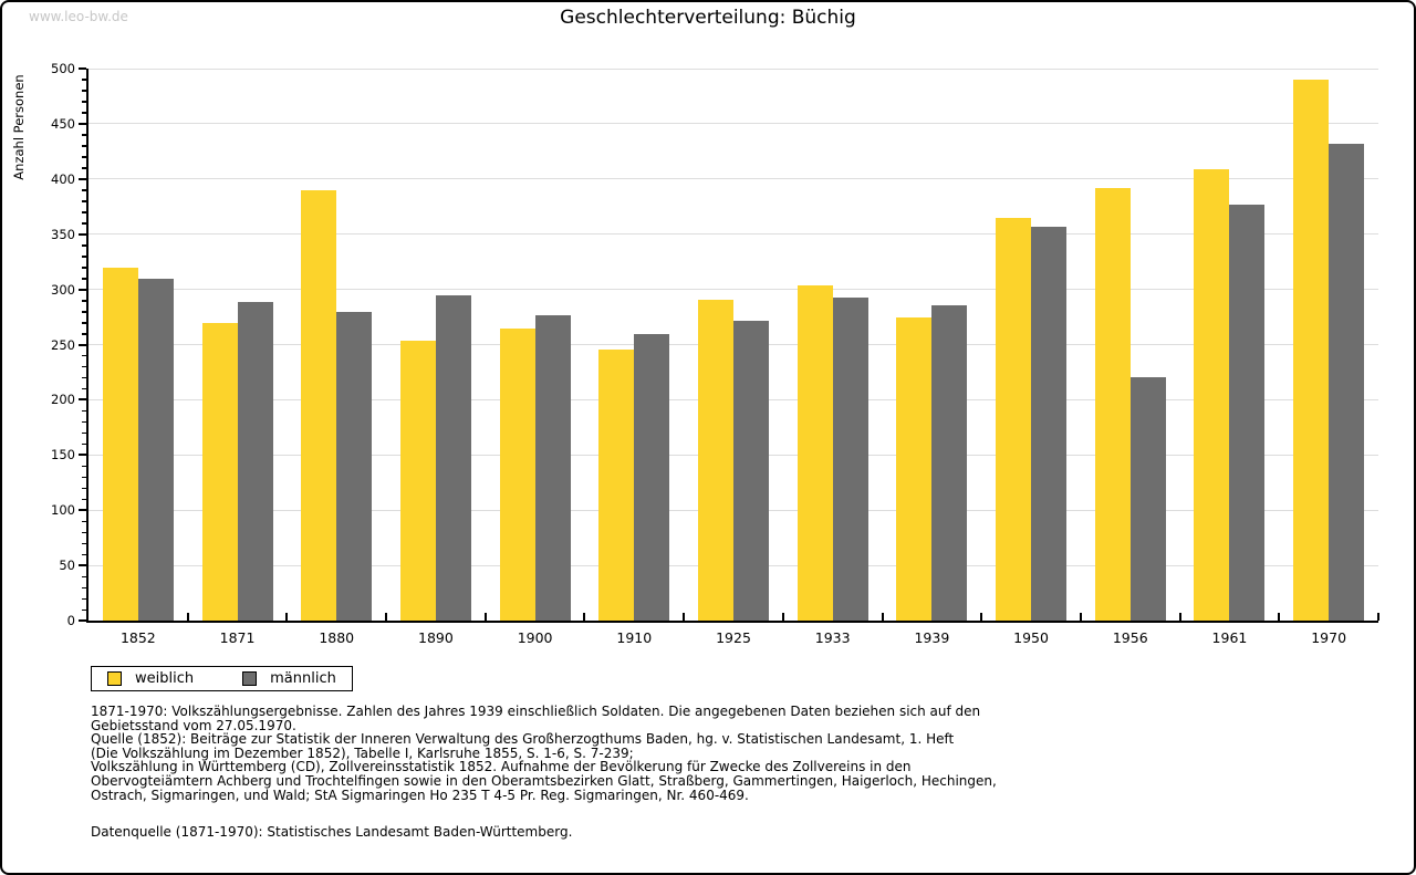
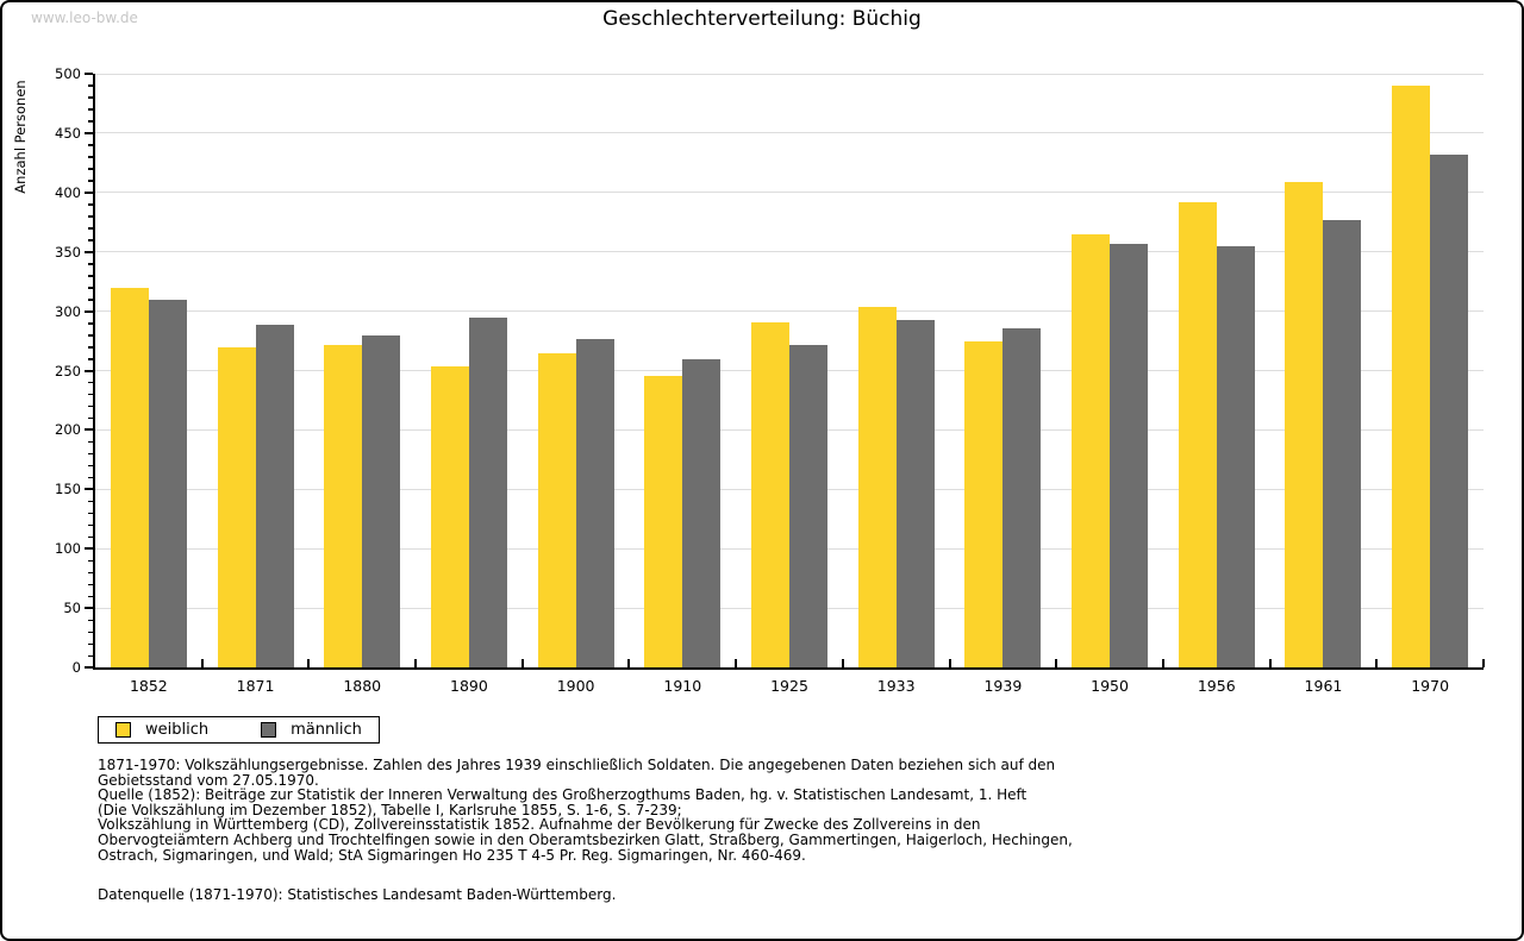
weiblich/1880: 390 -> 270
männlich/1956: 220 -> 360
